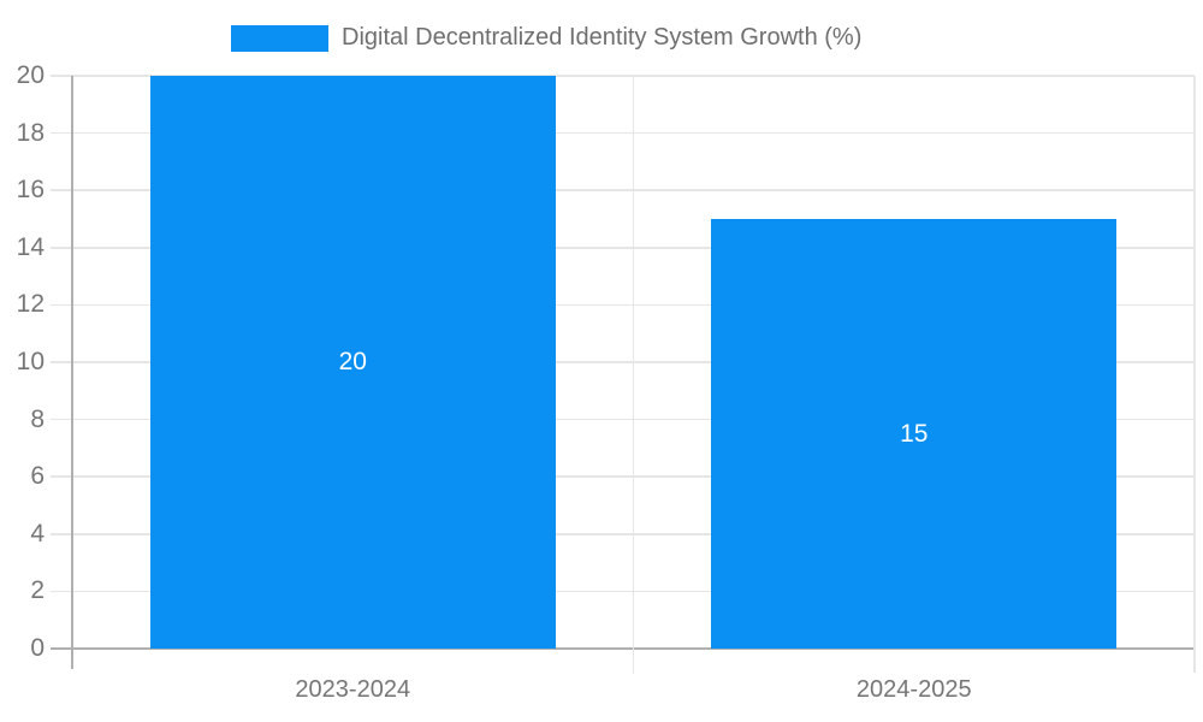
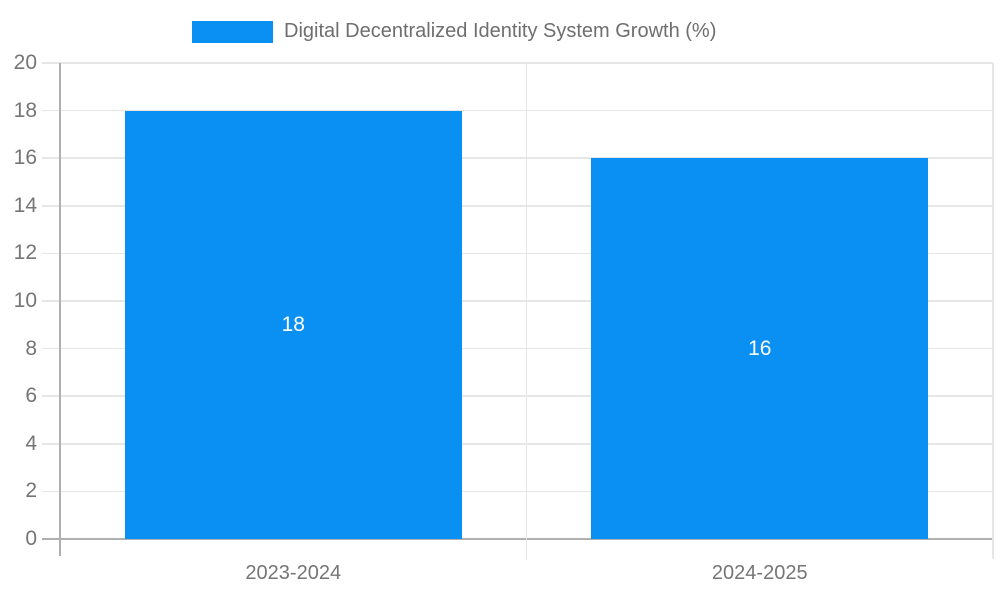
2023-2024: 20 -> 18
2024-2025: 15 -> 16
